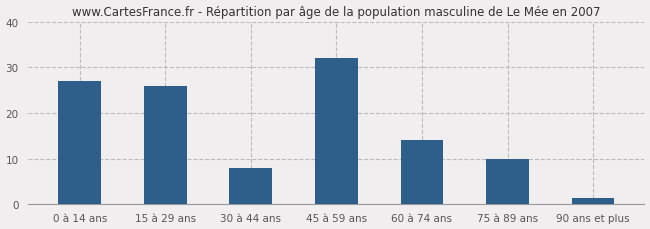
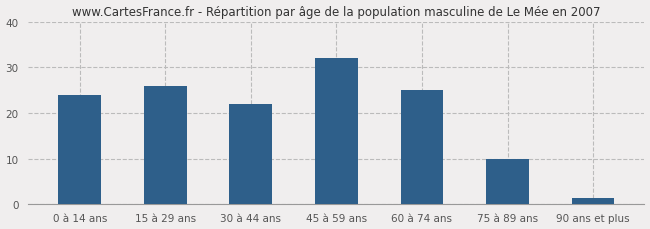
0 à 14 ans: 27.0 -> 24.0
30 à 44 ans: 8.0 -> 22.0
60 à 74 ans: 14.0 -> 25.0
